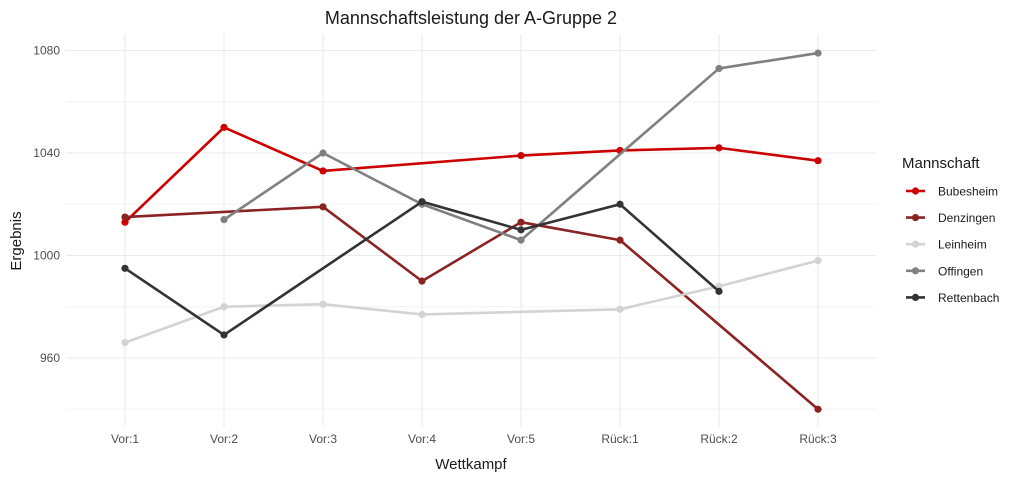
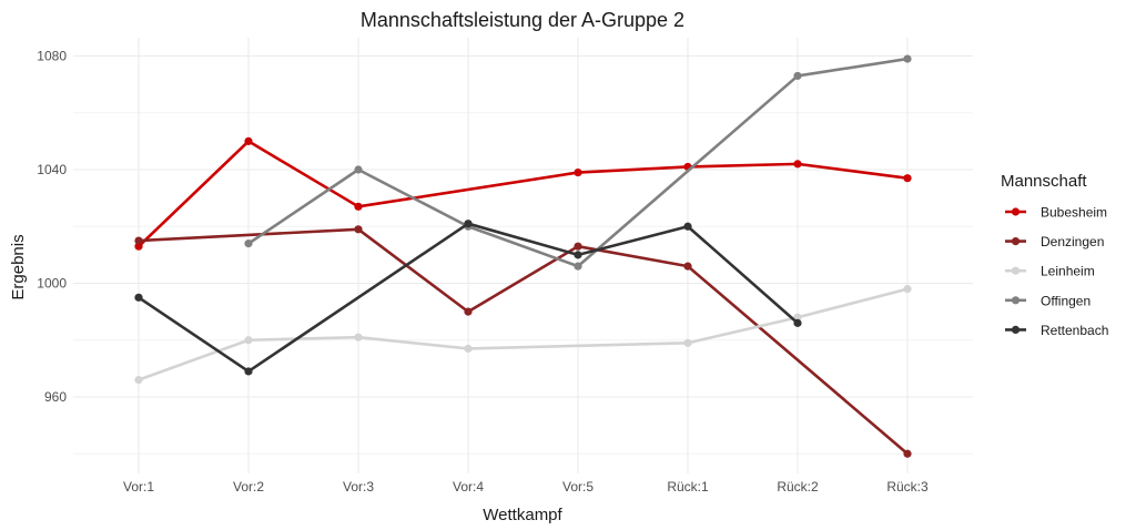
Bubesheim/Vor:3: 1033 -> 1027
